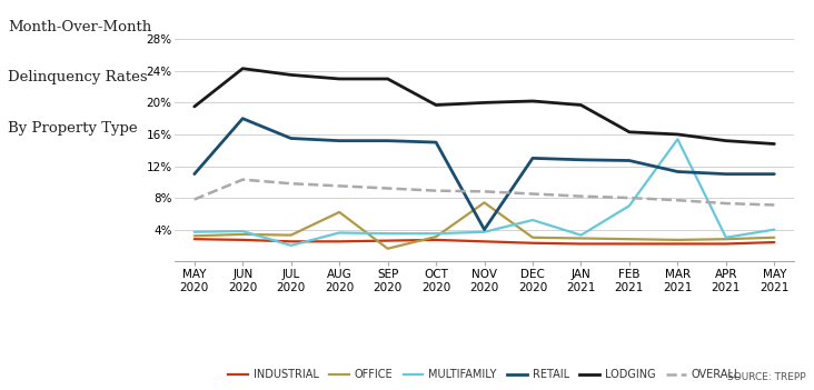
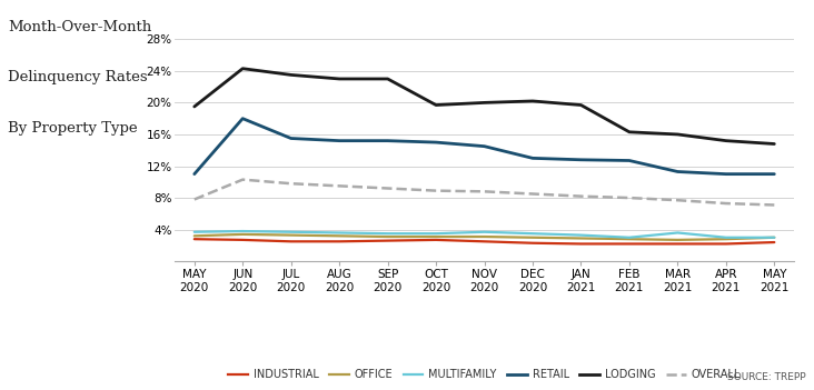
MULTIFAMILY/JUL 2020: 2.0% -> 3.7%
OFFICE/AUG 2020: 6.2% -> 3.2%
OFFICE/SEP 2020: 1.6% -> 3.1%
OFFICE/NOV 2020: 7.4% -> 3.1%
RETAIL/NOV 2020: 4.0% -> 14.5%
MULTIFAMILY/DEC 2020: 5.2% -> 3.5%
MULTIFAMILY/FEB 2021: 7.0% -> 3.0%
MULTIFAMILY/MAR 2021: 15.4% -> 3.6%
MULTIFAMILY/MAY 2021: 4.0% -> 3.0%
